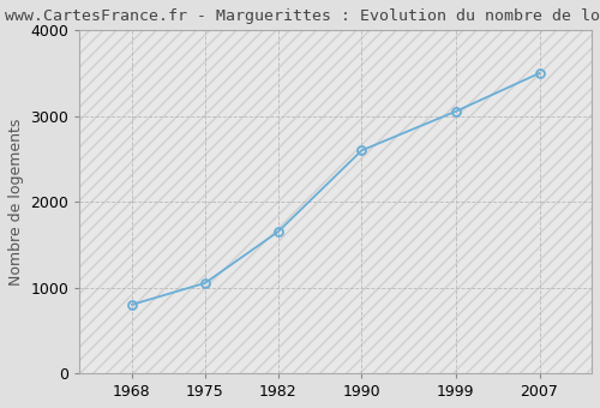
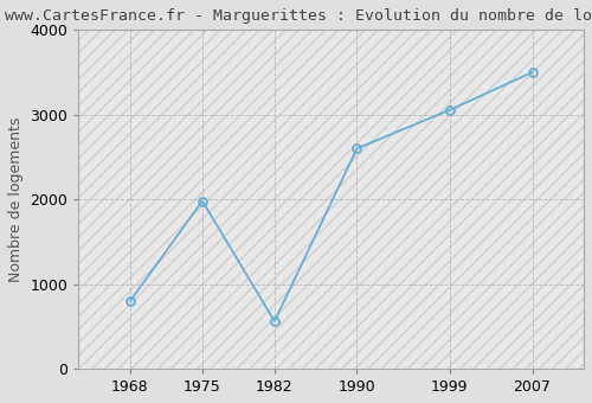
1975: 1050 -> 1980
1982: 1650 -> 560
